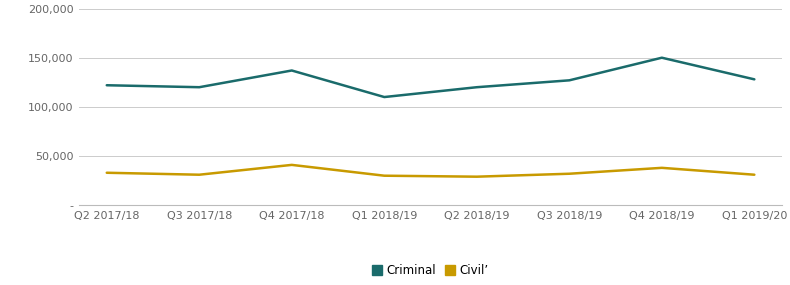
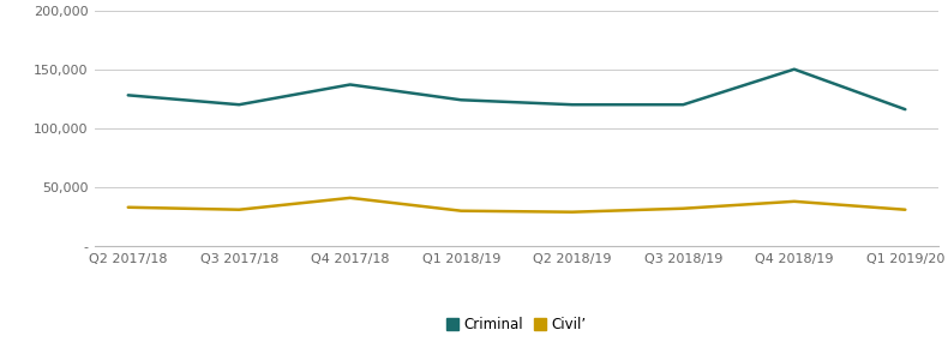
Criminal/Q2 2017/18: 122,000 -> 128,000
Criminal/Q1 2018/19: 110,000 -> 124,000
Criminal/Q3 2018/19: 127,000 -> 120,000
Criminal/Q1 2019/20: 128,000 -> 116,000
